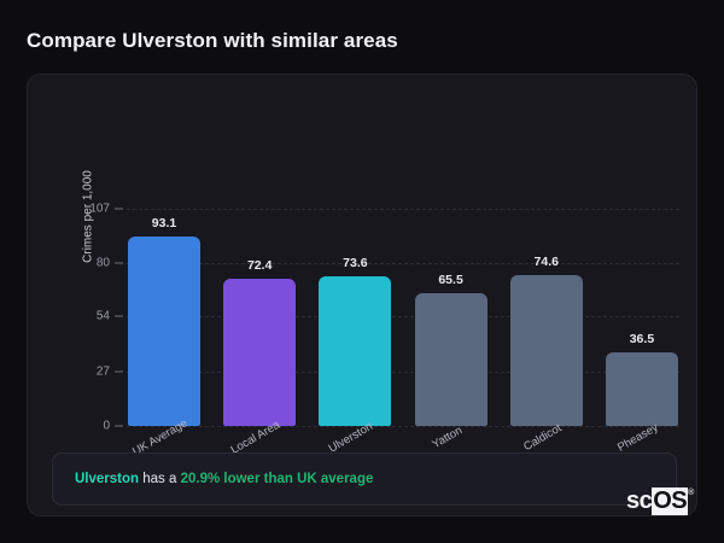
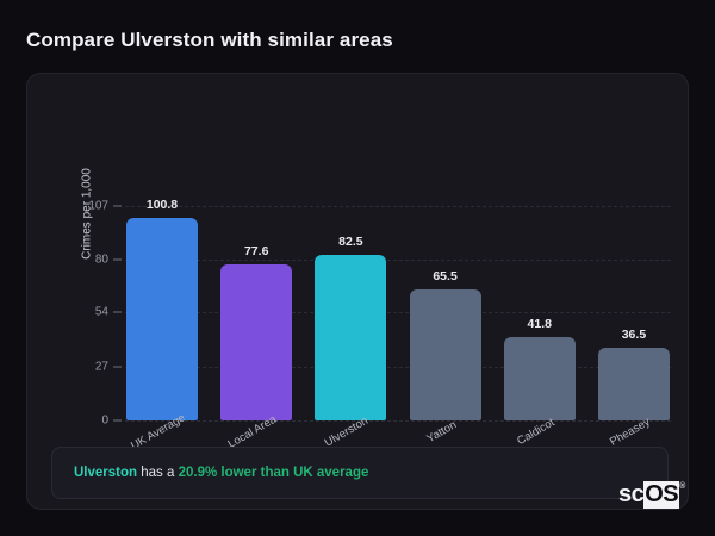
UK Average: 93.1 -> 100.8
Local Area: 72.4 -> 77.6
Ulverston: 73.6 -> 82.5
Caldicot: 74.6 -> 41.8
